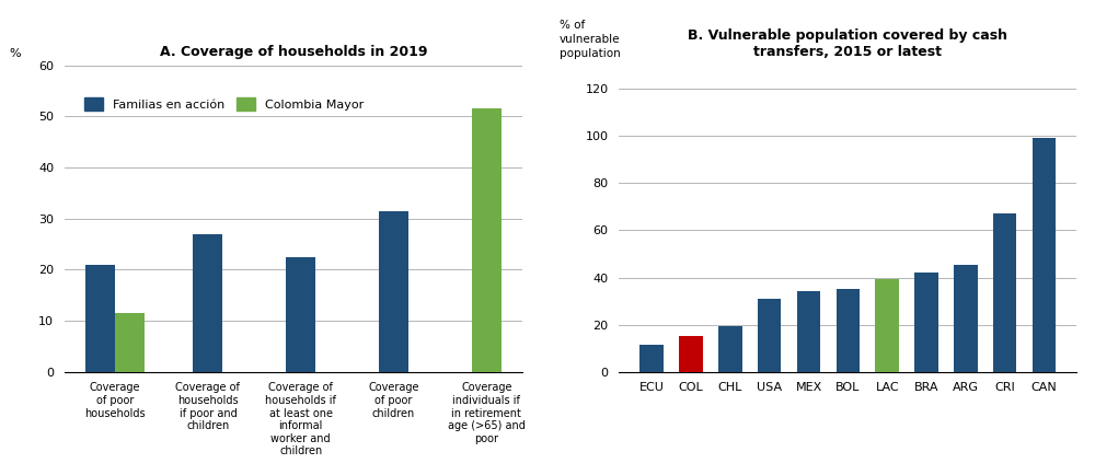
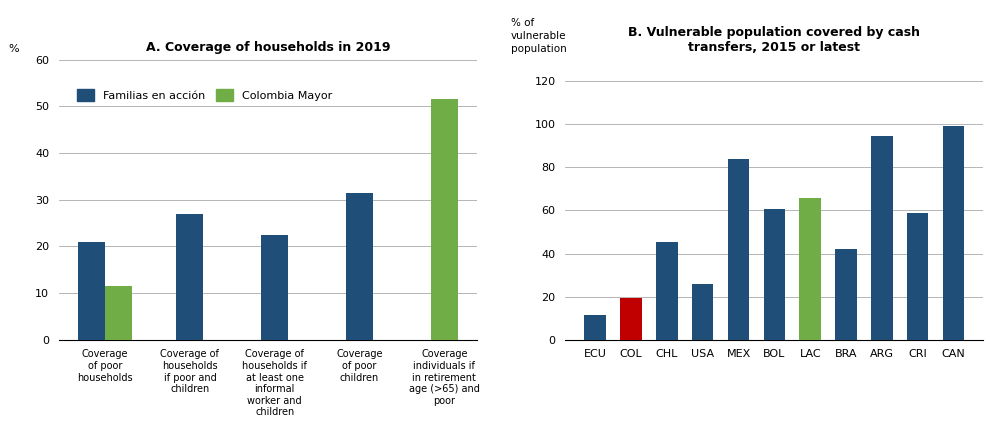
COL: 15.0 -> 19.5
CHL: 19.5 -> 45.5
USA: 31.0 -> 26.0
MEX: 34.0 -> 84.0
BOL: 35.0 -> 60.5
LAC: 39.5 -> 66.0
ARG: 45.5 -> 94.5
CRI: 67.0 -> 59.0
